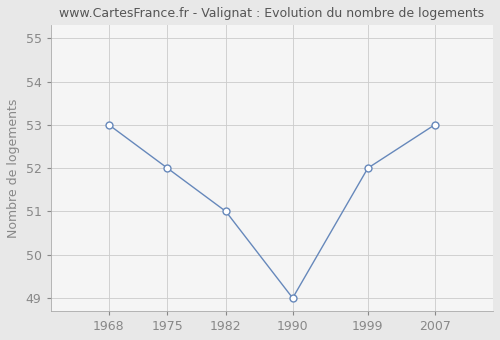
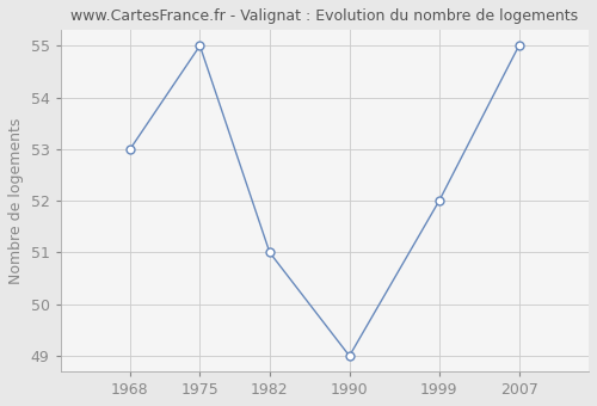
1975: 52 -> 55
2007: 53 -> 55
